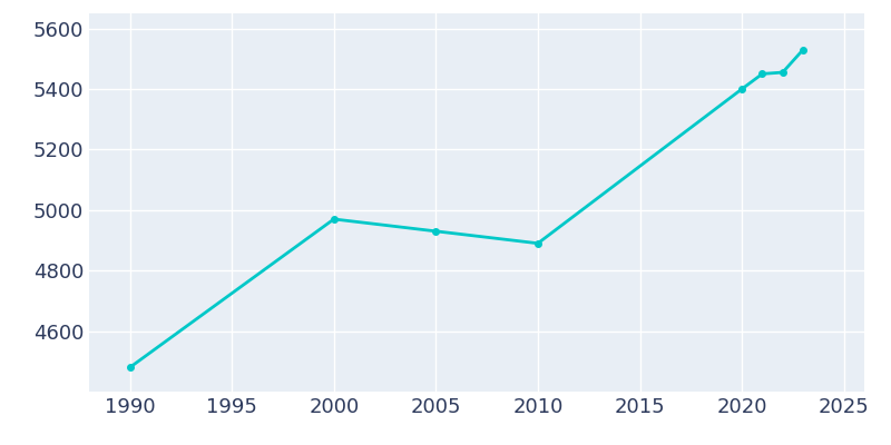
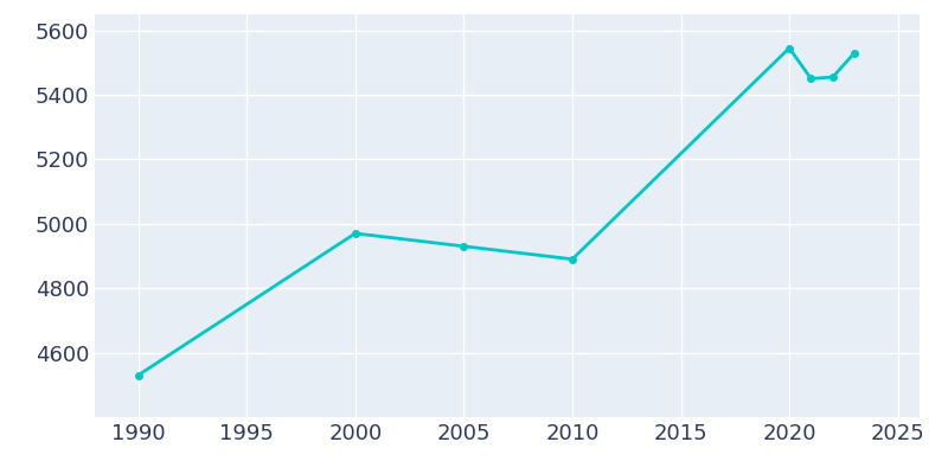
1990: 4480 -> 4530
2020: 5400 -> 5545
